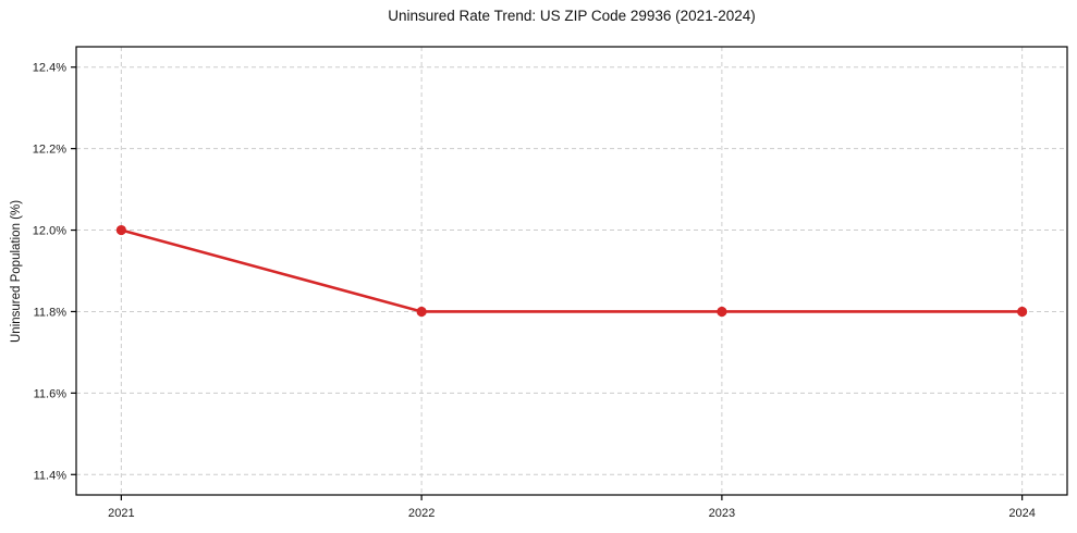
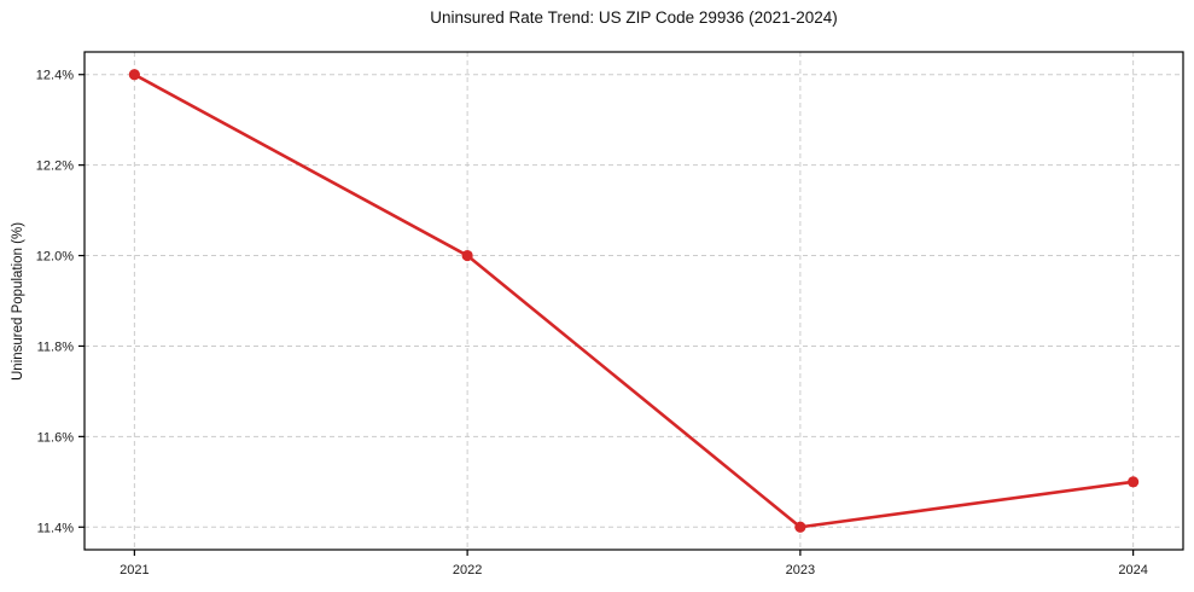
2021: 12.0% -> 12.4%
2022: 11.8% -> 12.0%
2023: 11.8% -> 11.4%
2024: 11.8% -> 11.5%
